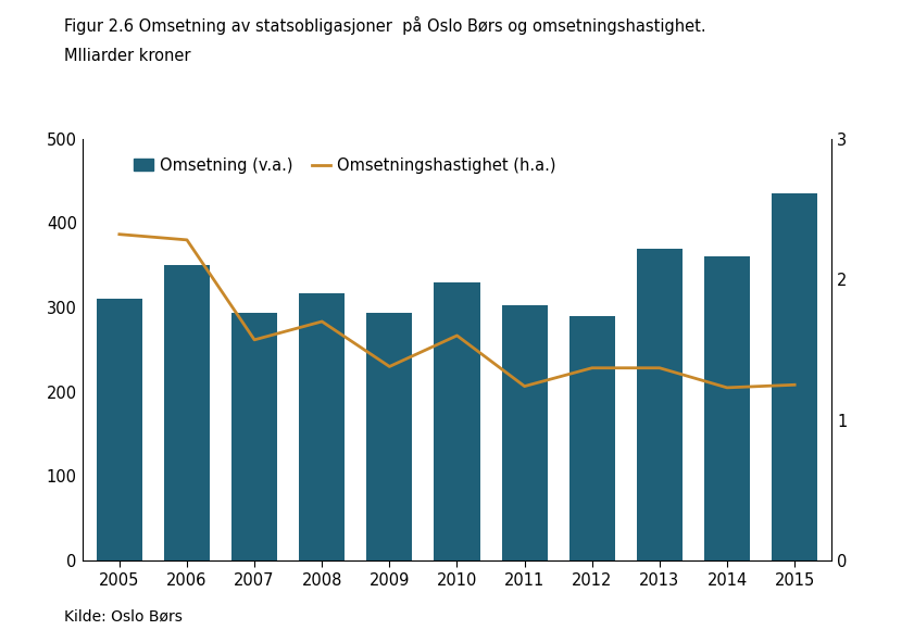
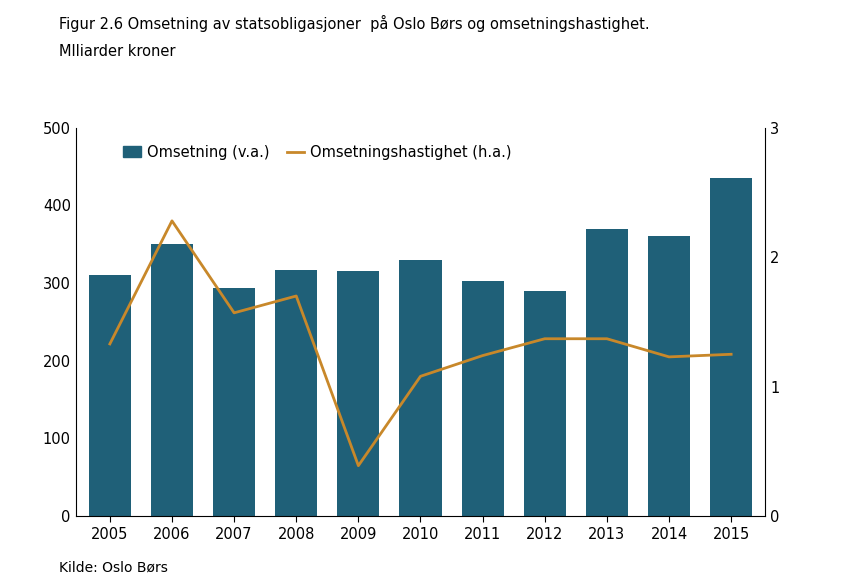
Omsetningshastighet (h.a.)/2005: 2.32 -> 1.33
Omsetning (v.a.)/2009: 294 -> 316
Omsetningshastighet (h.a.)/2009: 1.38 -> 0.39
Omsetningshastighet (h.a.)/2010: 1.60 -> 1.08
